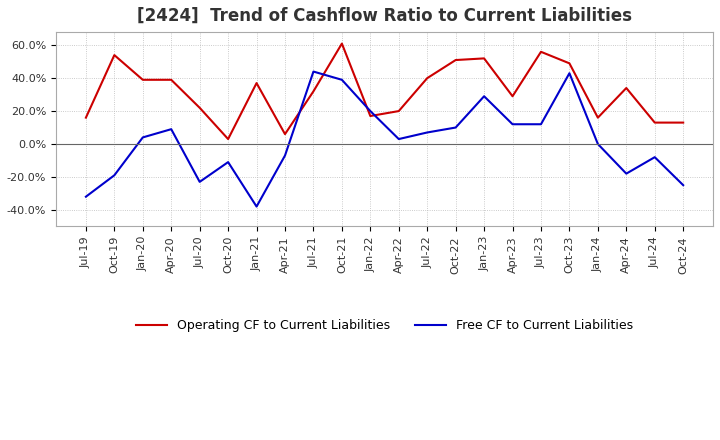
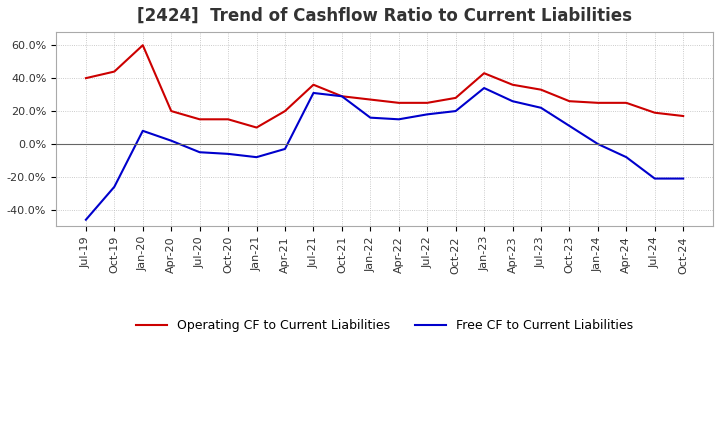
Operating CF to Current Liabilities/Jul-19: 16% -> 40%
Free CF to Current Liabilities/Jul-19: -32% -> -46%
Operating CF to Current Liabilities/Oct-19: 54% -> 44%
Free CF to Current Liabilities/Oct-19: -19% -> -26%
Operating CF to Current Liabilities/Jan-20: 39% -> 60%
Free CF to Current Liabilities/Jan-20: 4% -> 8%
Operating CF to Current Liabilities/Apr-20: 39% -> 20%
Free CF to Current Liabilities/Apr-20: 9% -> 2%
Operating CF to Current Liabilities/Jul-20: 22% -> 15%
Free CF to Current Liabilities/Jul-20: -23% -> -5%
Operating CF to Current Liabilities/Oct-20: 3% -> 15%
Free CF to Current Liabilities/Oct-20: -11% -> -6%
Operating CF to Current Liabilities/Jan-21: 37% -> 10%
Free CF to Current Liabilities/Jan-21: -38% -> -8%
Operating CF to Current Liabilities/Apr-21: 6% -> 20%
Free CF to Current Liabilities/Apr-21: -7% -> -3%
Operating CF to Current Liabilities/Jul-21: 32% -> 36%
Free CF to Current Liabilities/Jul-21: 44% -> 31%
Operating CF to Current Liabilities/Oct-21: 61% -> 29%
Free CF to Current Liabilities/Oct-21: 39% -> 29%
Operating CF to Current Liabilities/Jan-22: 17% -> 27%
Free CF to Current Liabilities/Jan-22: 20% -> 16%
Operating CF to Current Liabilities/Apr-22: 20% -> 25%
Free CF to Current Liabilities/Apr-22: 3% -> 15%
Operating CF to Current Liabilities/Jul-22: 40% -> 25%
Free CF to Current Liabilities/Jul-22: 7% -> 18%
Operating CF to Current Liabilities/Oct-22: 51% -> 28%
Free CF to Current Liabilities/Oct-22: 10% -> 20%
Operating CF to Current Liabilities/Jan-23: 52% -> 43%
Free CF to Current Liabilities/Jan-23: 29% -> 34%
Operating CF to Current Liabilities/Apr-23: 29% -> 36%
Free CF to Current Liabilities/Apr-23: 12% -> 26%
Operating CF to Current Liabilities/Jul-23: 56% -> 33%
Free CF to Current Liabilities/Jul-23: 12% -> 22%
Operating CF to Current Liabilities/Oct-23: 49% -> 26%
Free CF to Current Liabilities/Oct-23: 43% -> 11%
Operating CF to Current Liabilities/Jan-24: 16% -> 25%
Operating CF to Current Liabilities/Apr-24: 34% -> 25%
Free CF to Current Liabilities/Apr-24: -18% -> -8%
Operating CF to Current Liabilities/Jul-24: 13% -> 19%
Free CF to Current Liabilities/Jul-24: -8% -> -21%
Operating CF to Current Liabilities/Oct-24: 13% -> 17%
Free CF to Current Liabilities/Oct-24: -25% -> -21%
